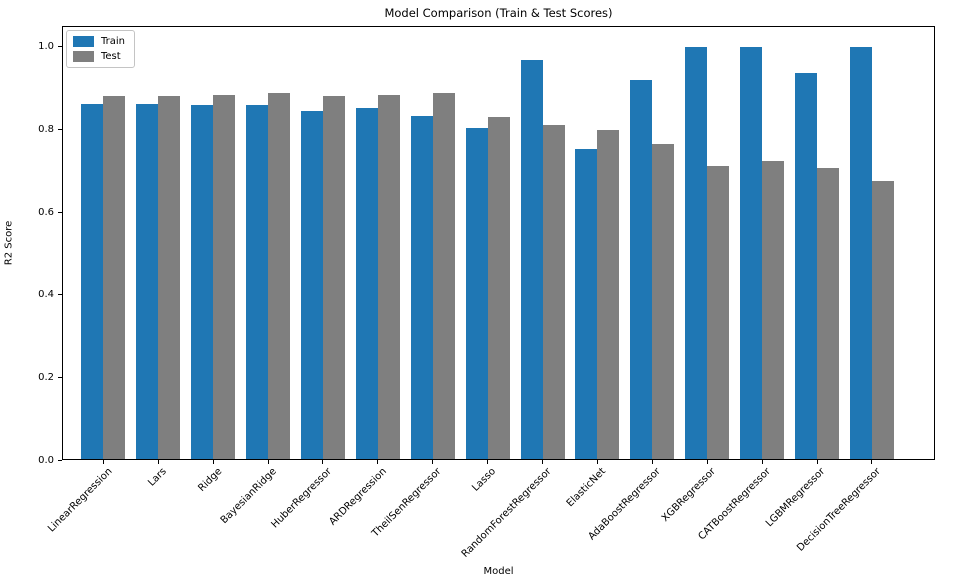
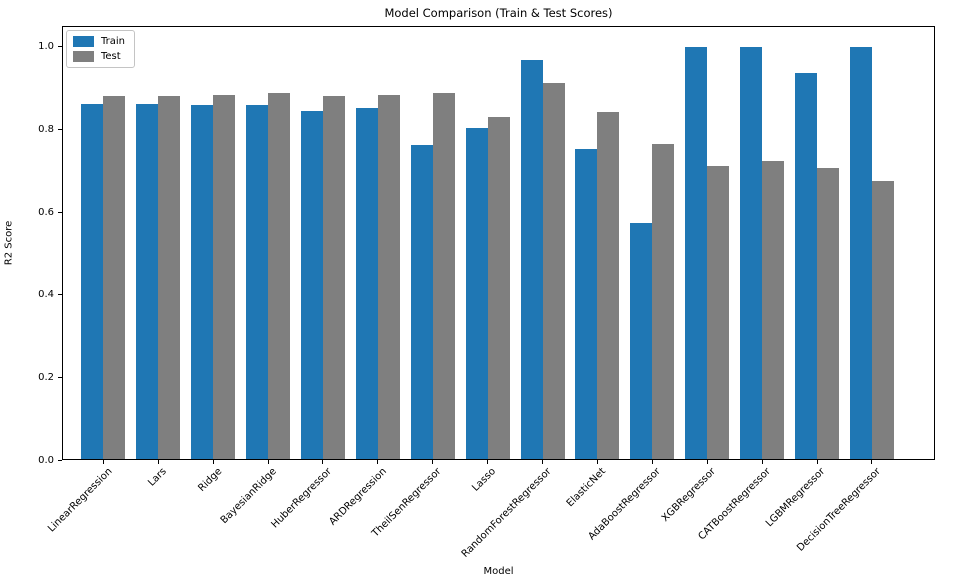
Train/TheilSenRegressor: 0.83 -> 0.76
Test/RandomForestRegressor: 0.81 -> 0.91
Test/ElasticNet: 0.80 -> 0.84
Train/AdaBoostRegressor: 0.92 -> 0.57
